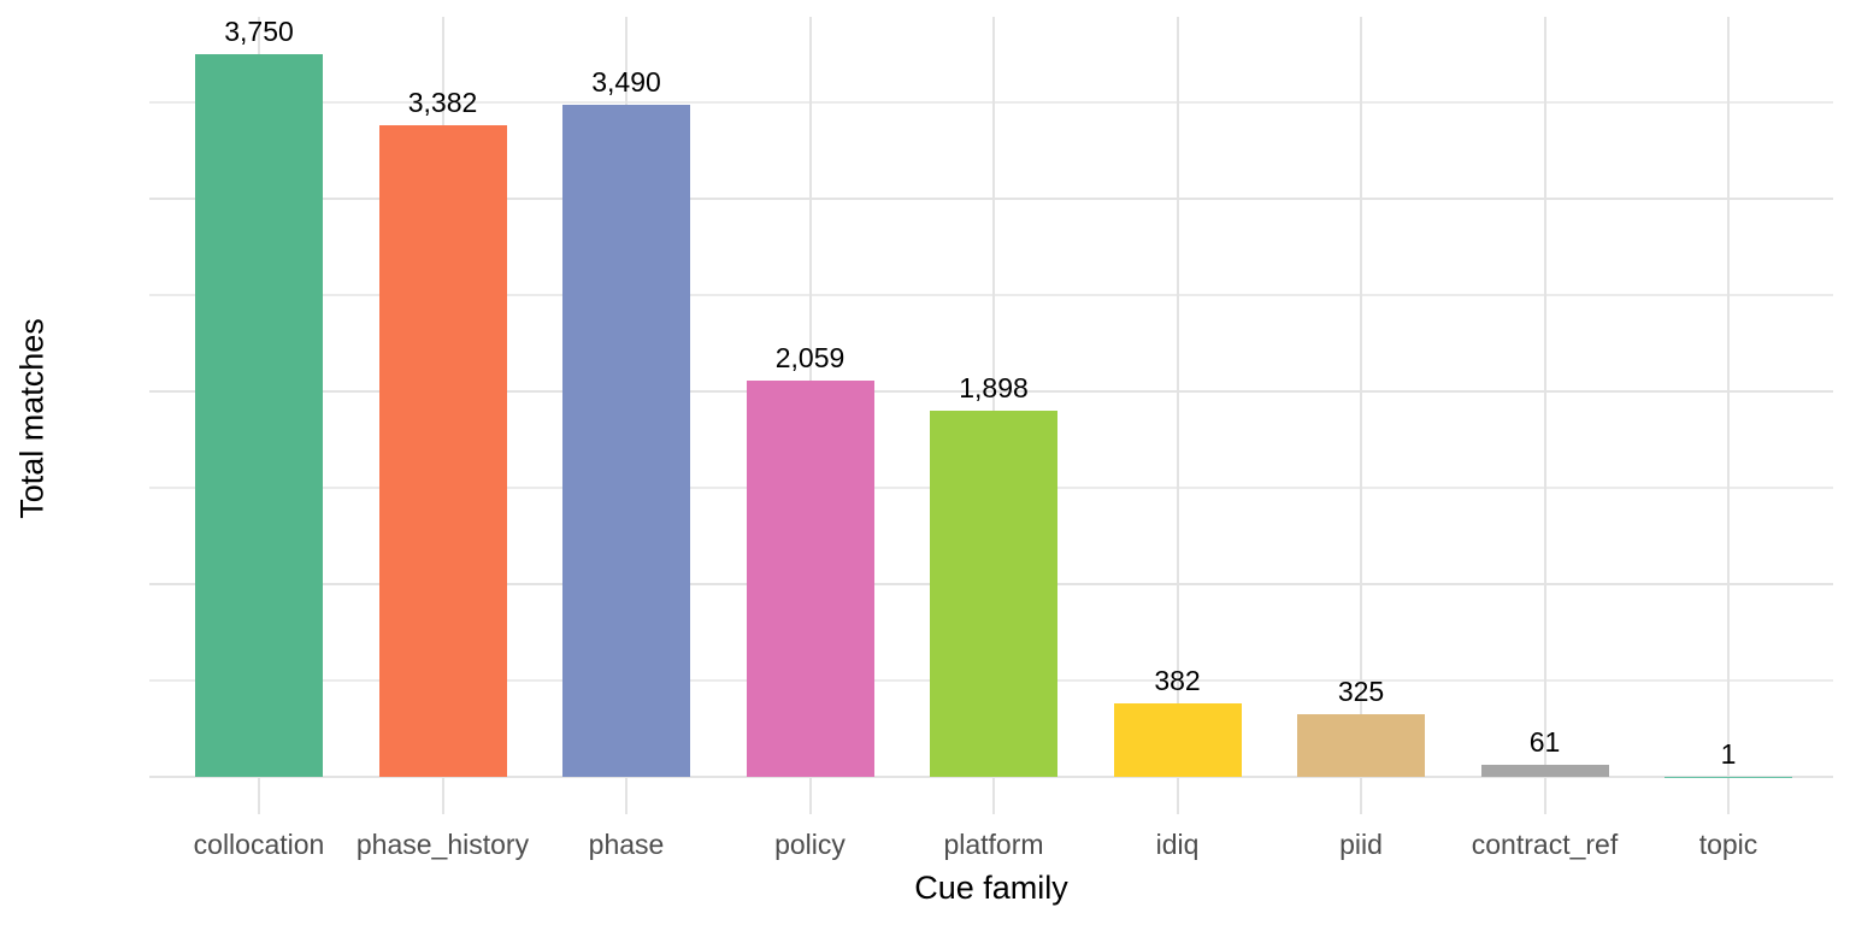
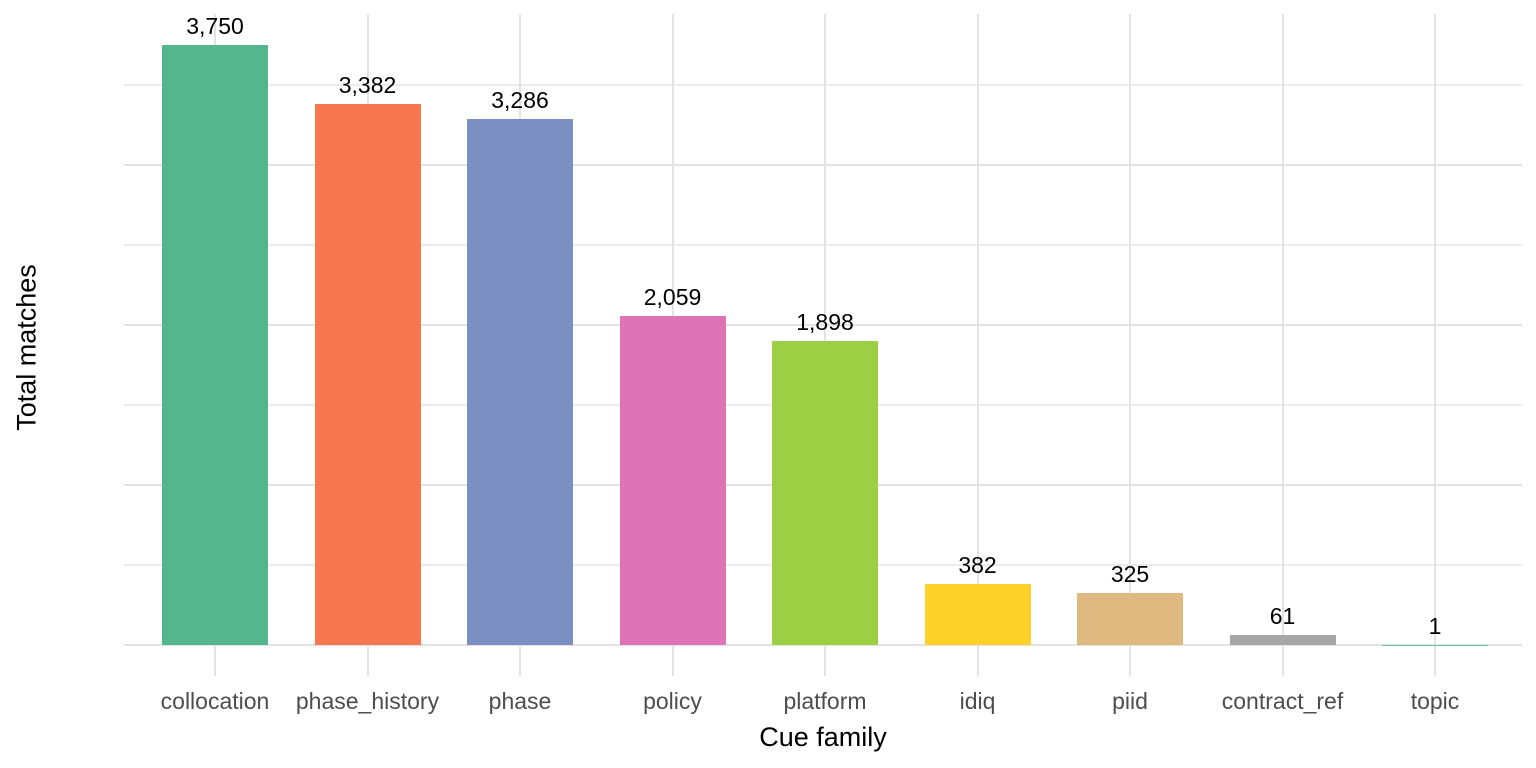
phase: 3,490 -> 3,286
